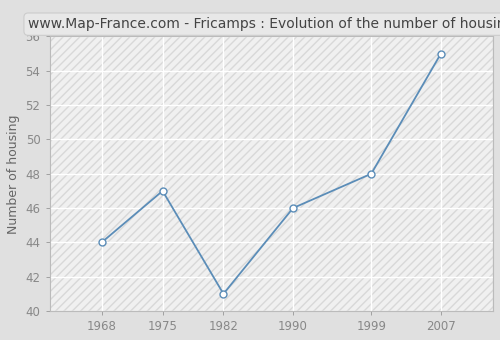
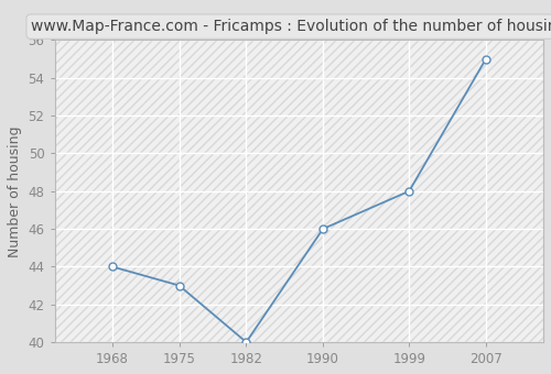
1975: 47 -> 43
1982: 41 -> 40
